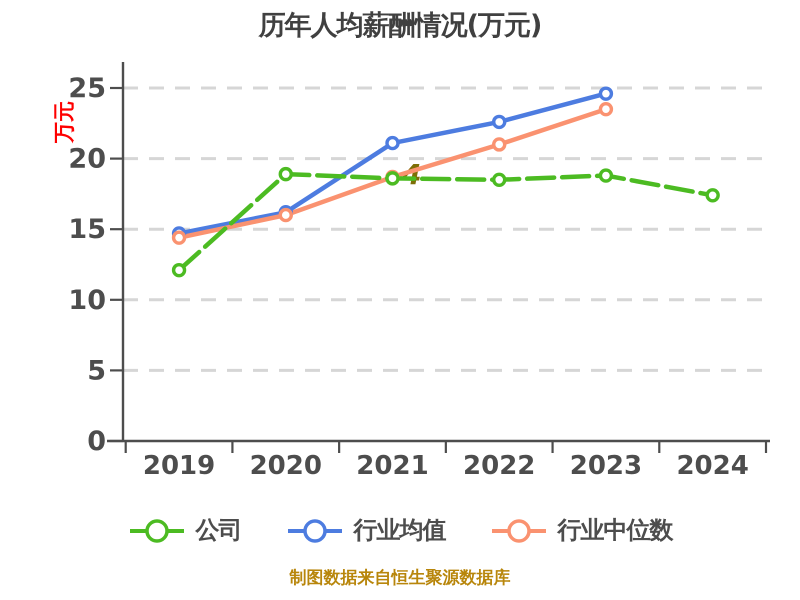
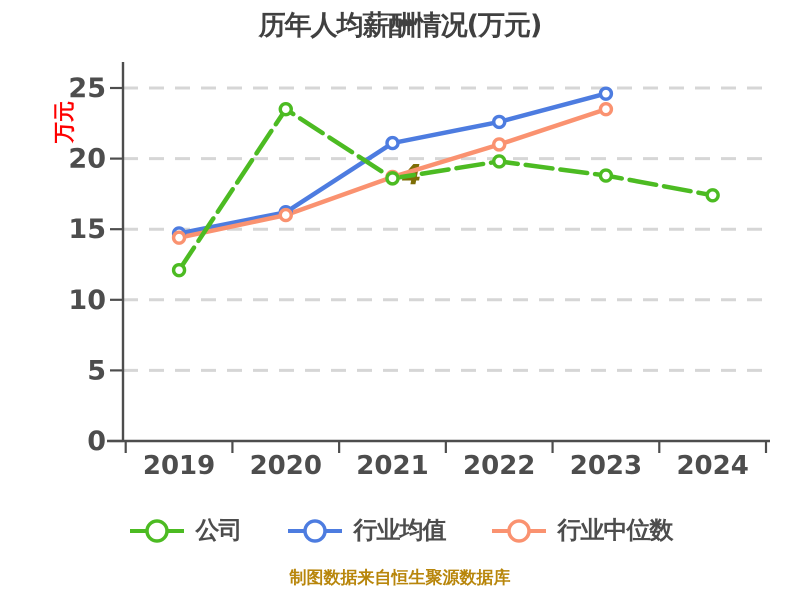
公司/2020: 18.9 -> 23.5
公司/2022: 18.5 -> 19.8
